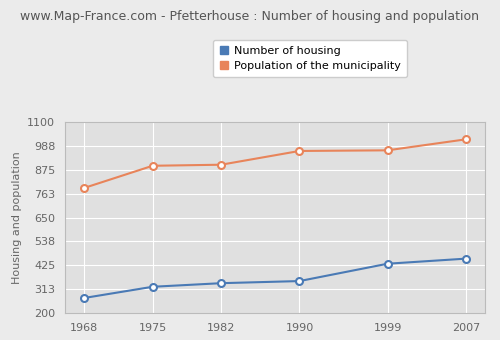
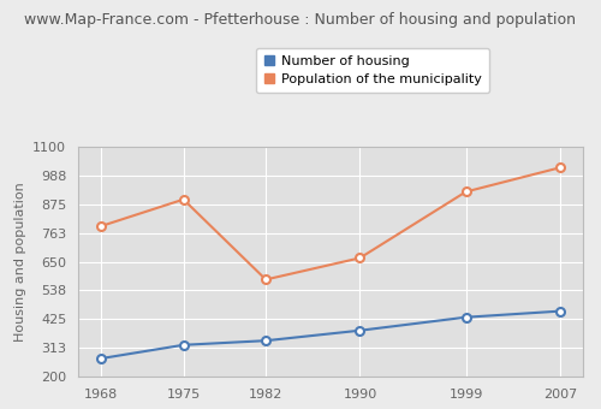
Population of the municipality/1982: 900 -> 580
Number of housing/1990: 350 -> 380
Population of the municipality/1990: 965 -> 665
Population of the municipality/1999: 968 -> 925
